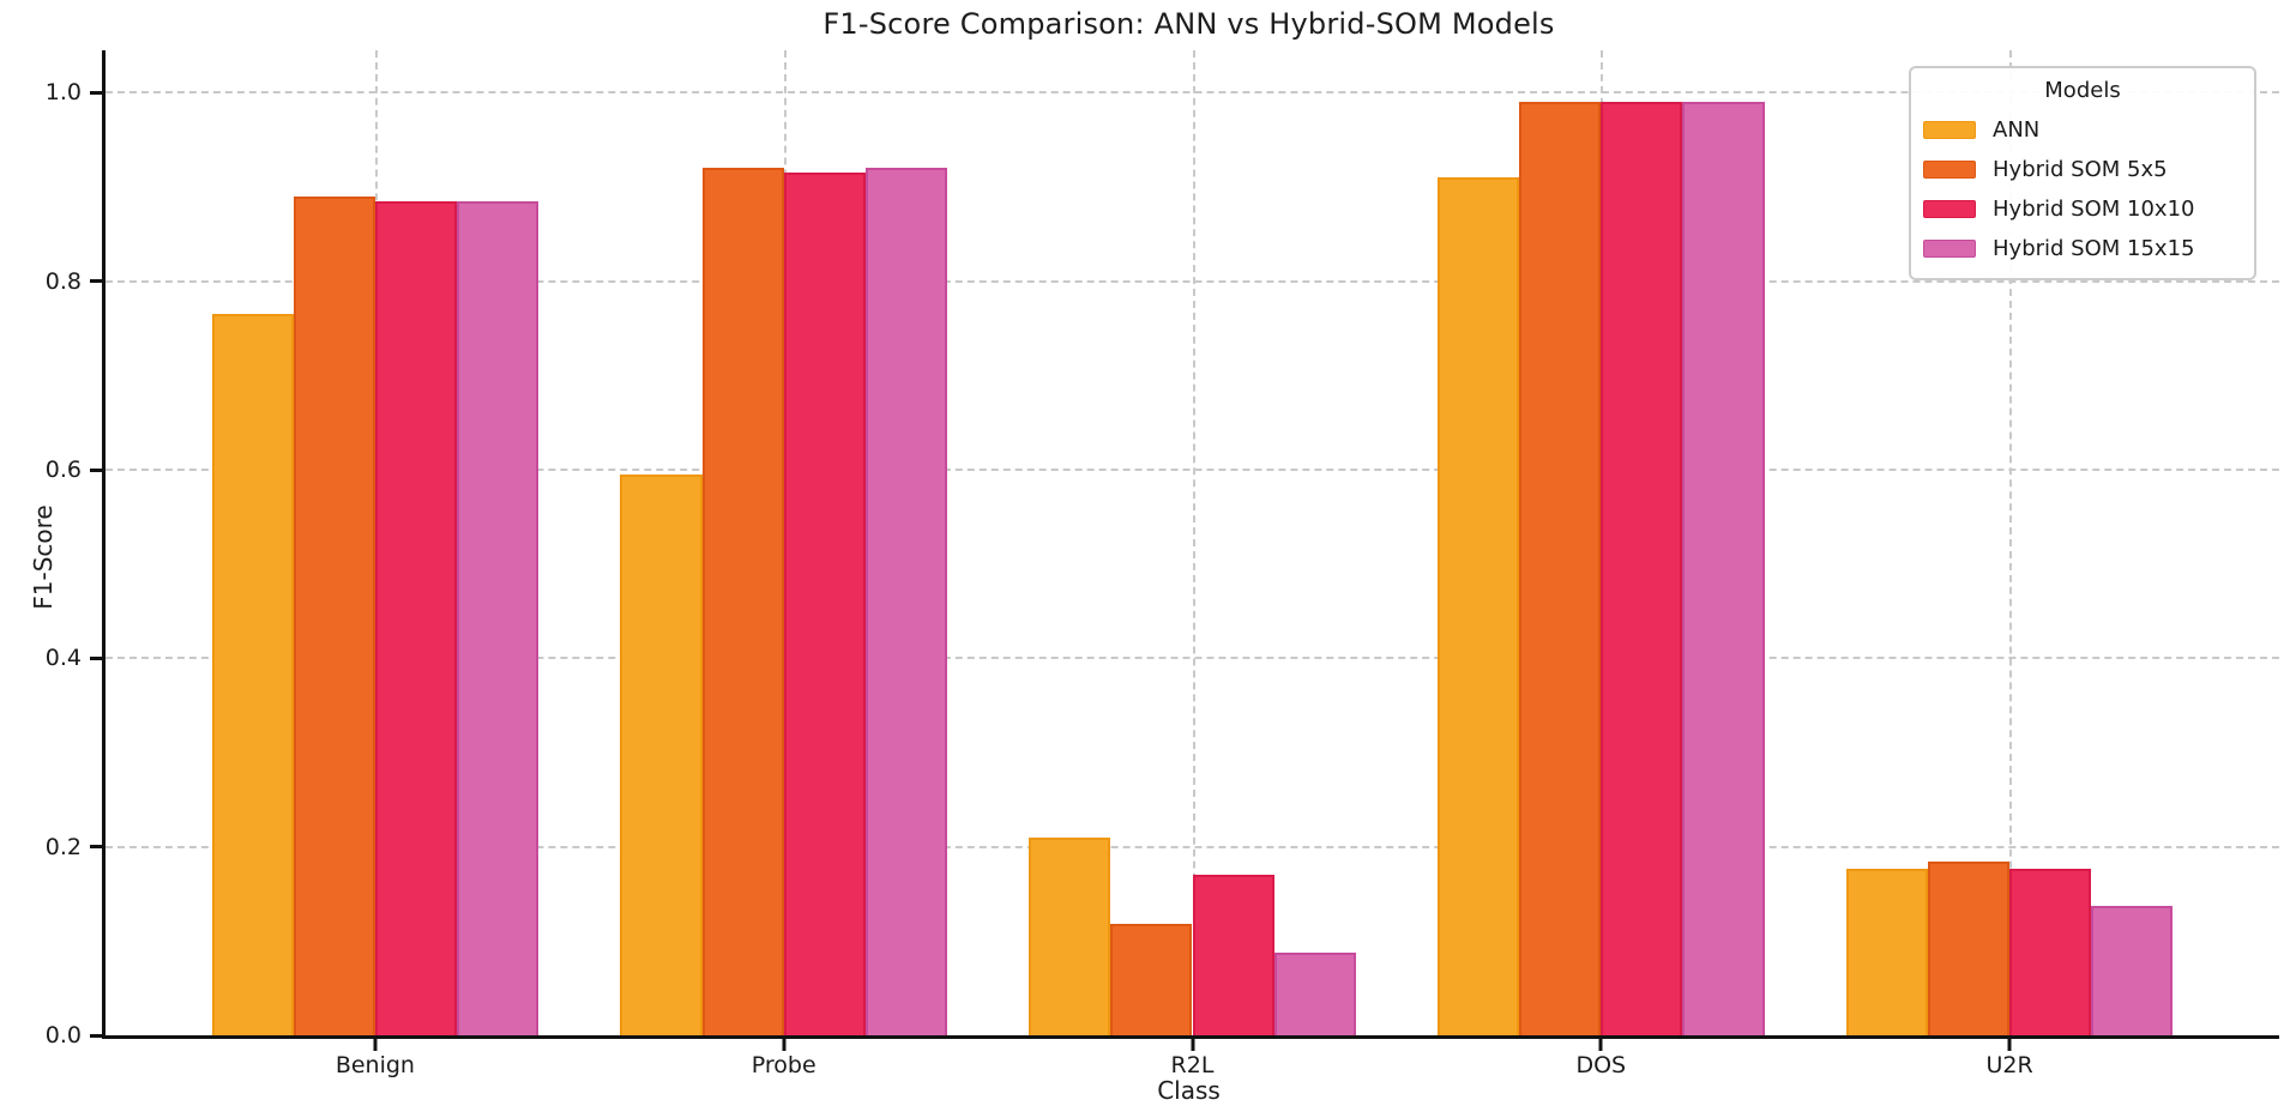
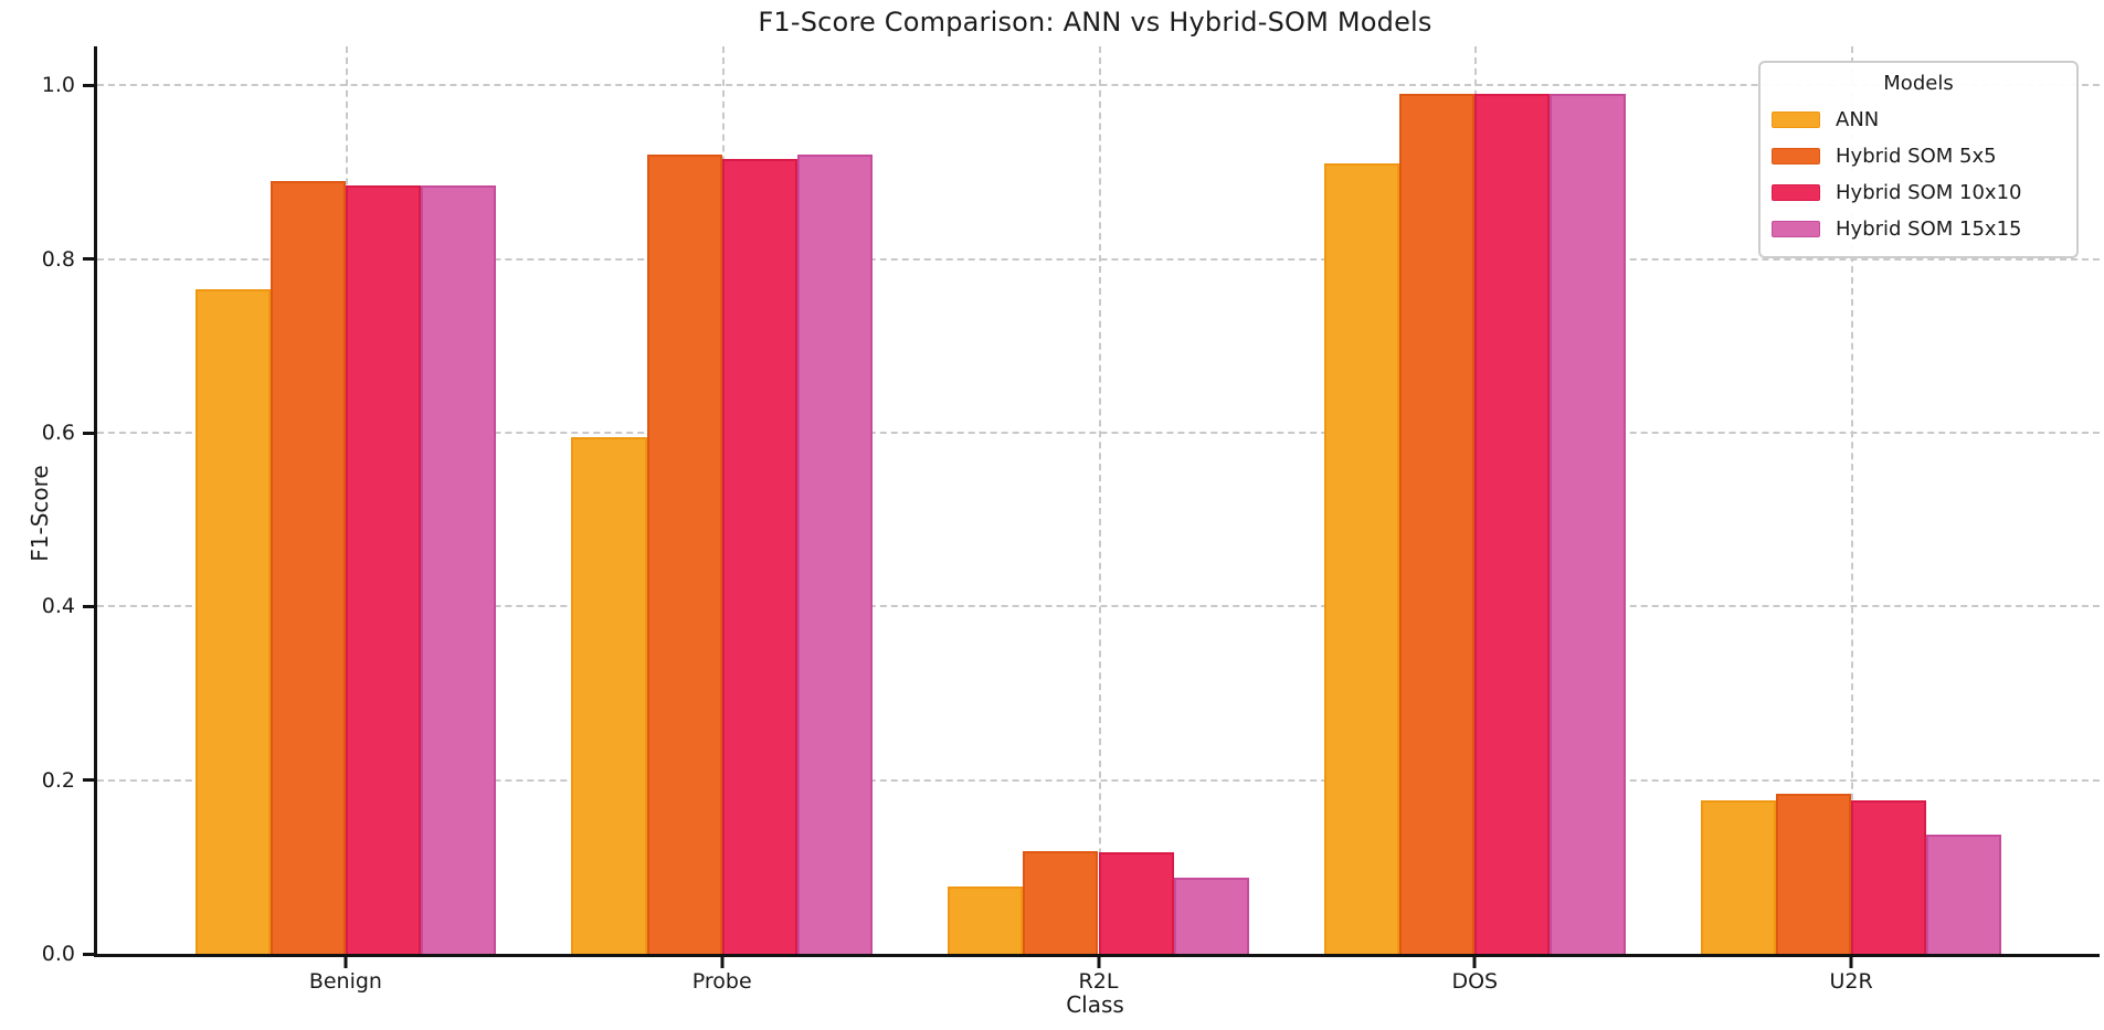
ANN/R2L: 0.21 -> 0.08
Hybrid SOM 10x10/R2L: 0.17 -> 0.12
